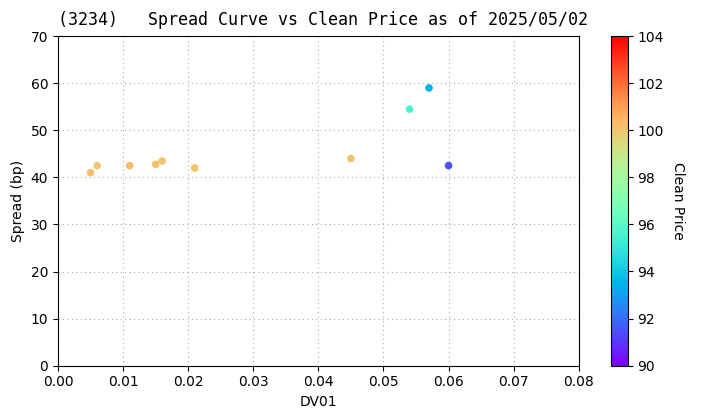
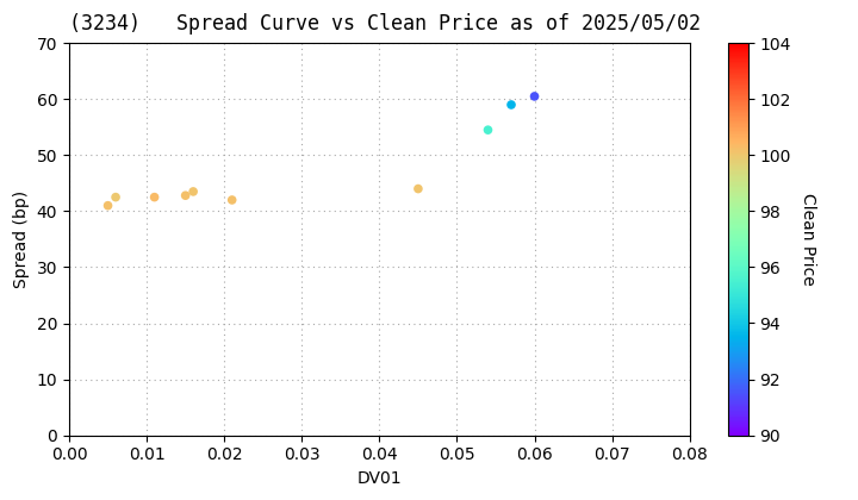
0.06: 42.5 -> 60.5
